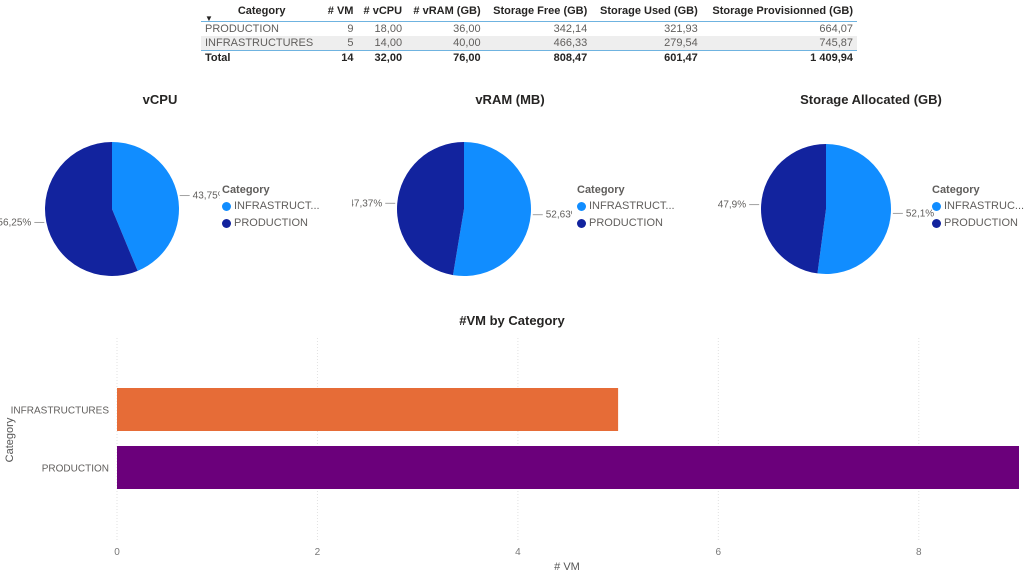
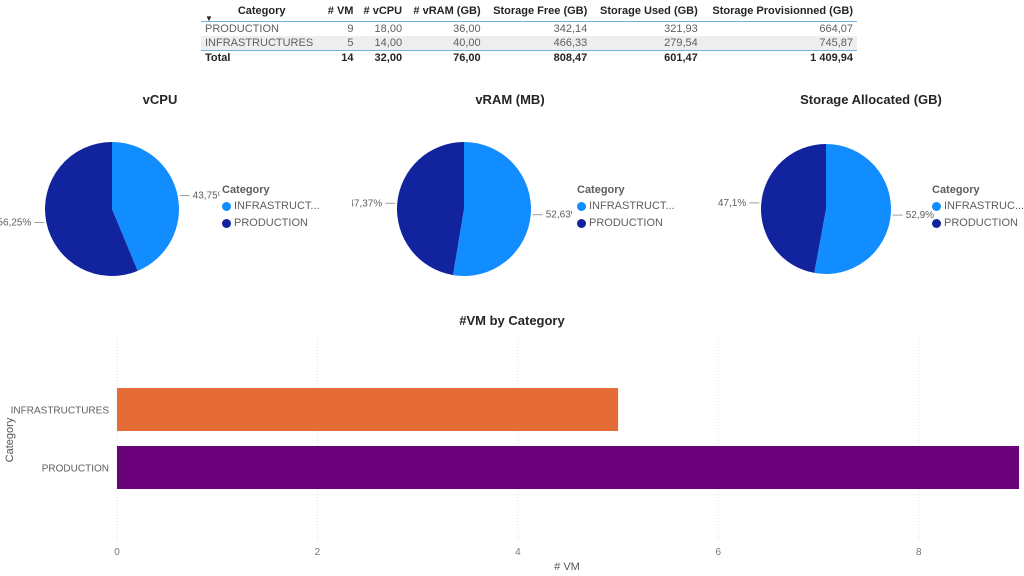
Storage Allocated (GB)/INFRASTRUCTURES: 52,1% -> 52,9%
Storage Allocated (GB)/PRODUCTION: 47,9% -> 47,1%
